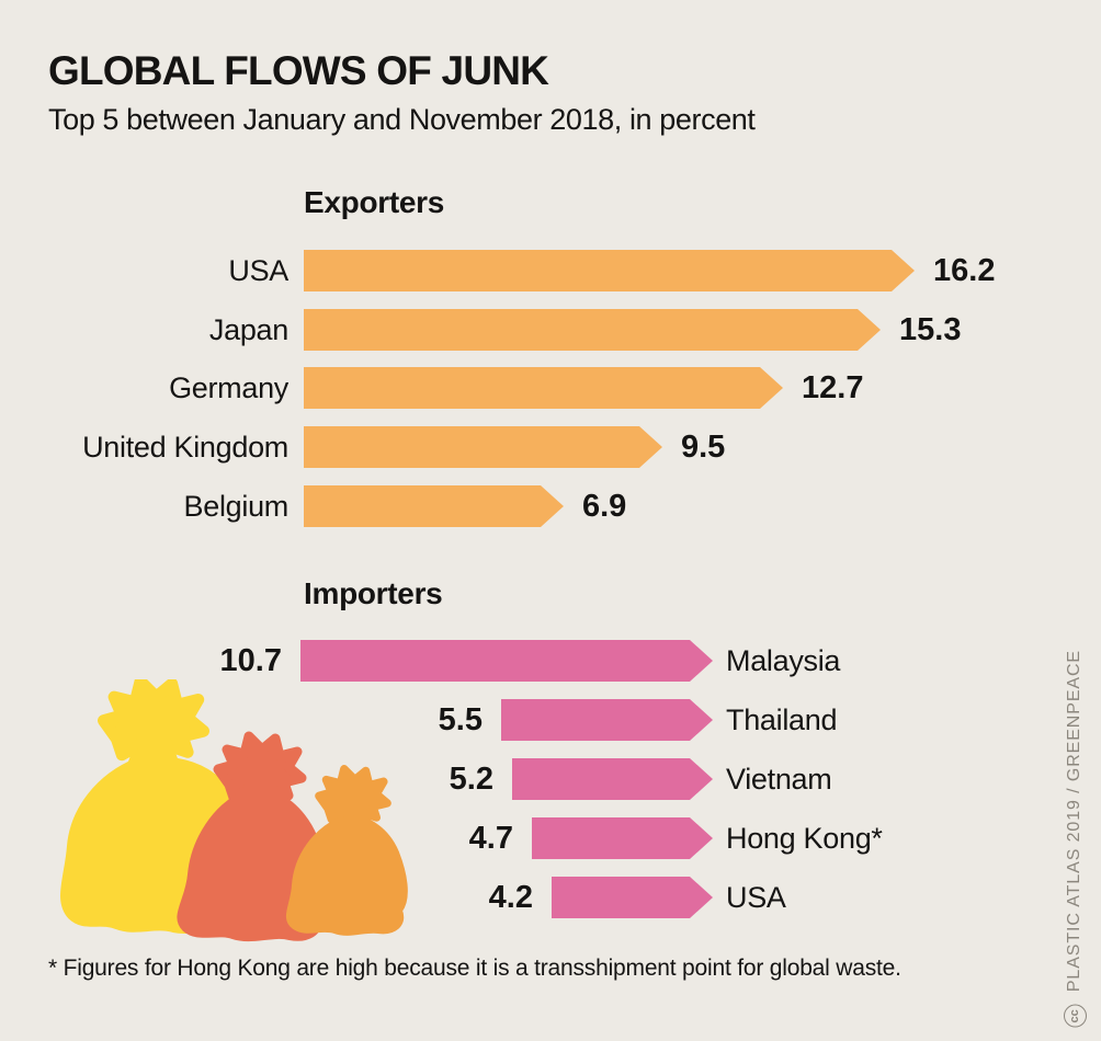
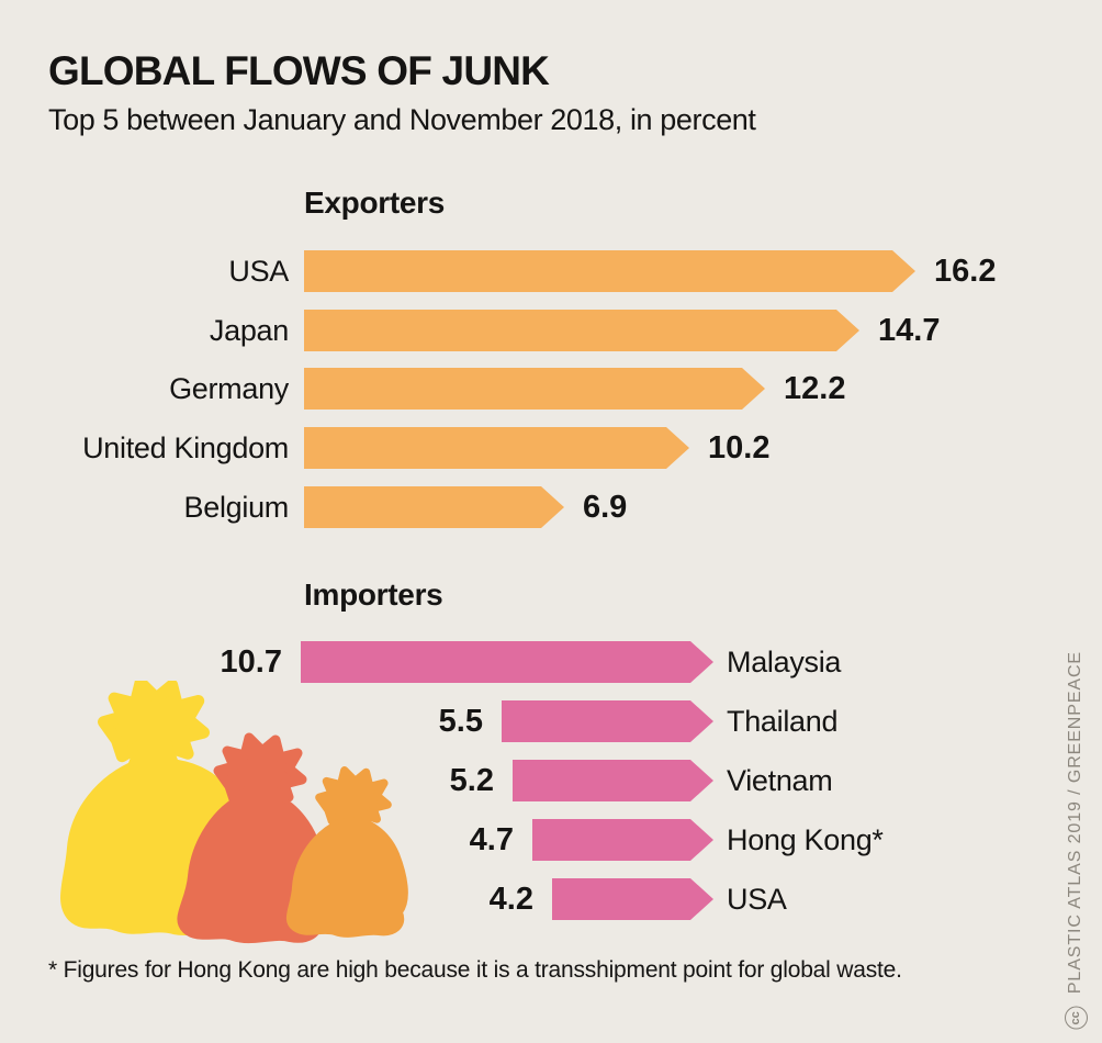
Exporters/Japan: 15.3 -> 14.7
Exporters/Germany: 12.7 -> 12.2
Exporters/United Kingdom: 9.5 -> 10.2
